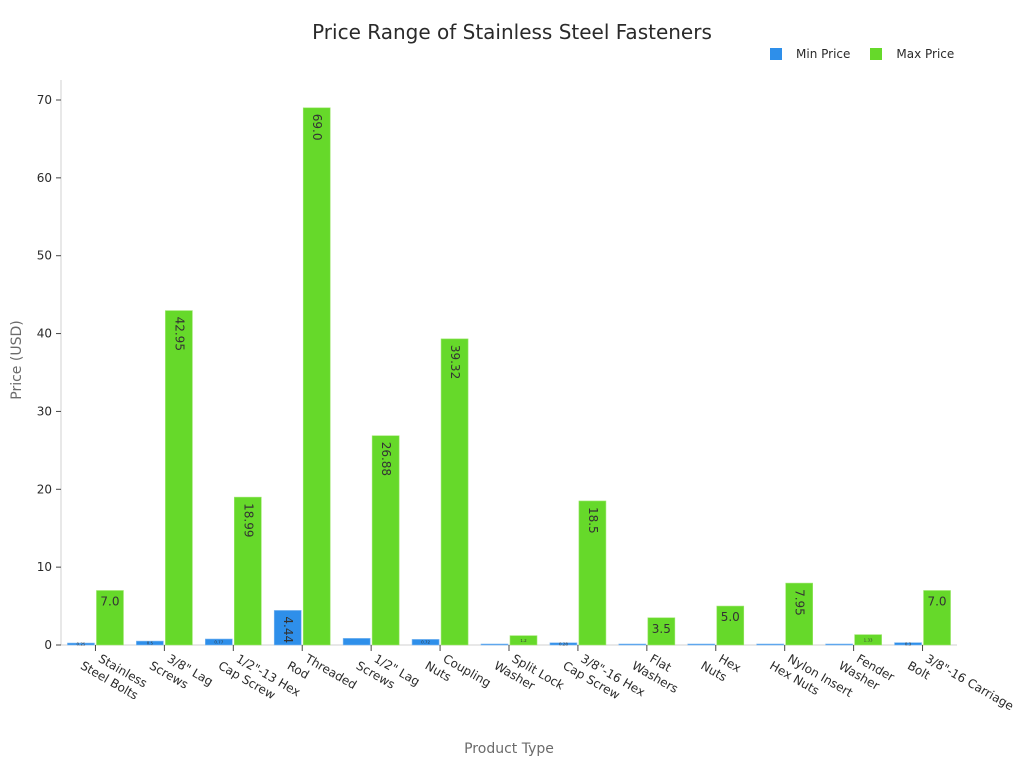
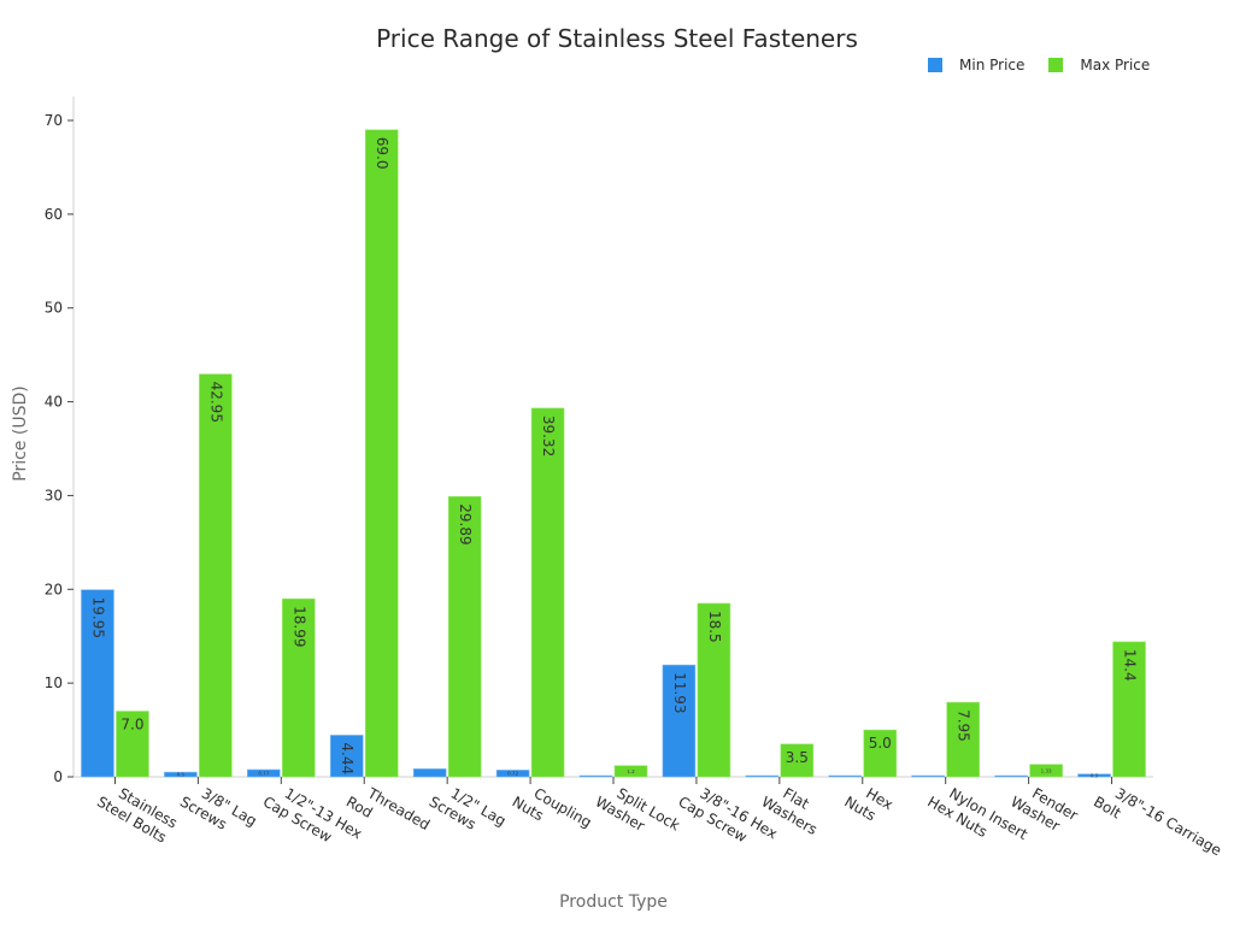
Min Price/Stainless Steel Bolts: 0.25 -> 19.95
Max Price/1/2" Lag Screws: 26.88 -> 29.89
Min Price/3/8"-16 Hex Cap Screw: 0.28 -> 11.93
Max Price/3/8"-16 Carriage Bolt: 7.0 -> 14.4
